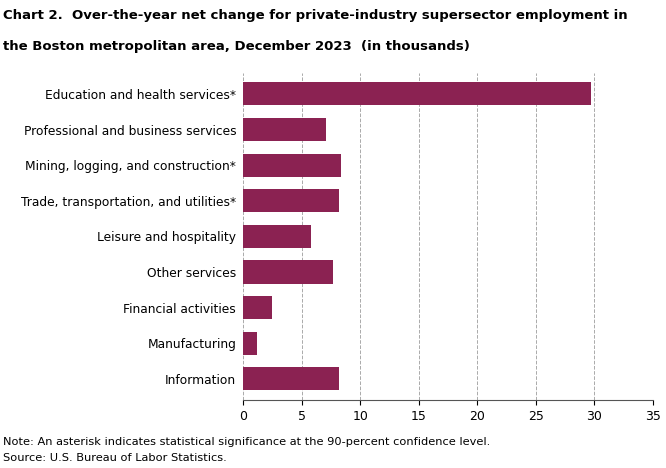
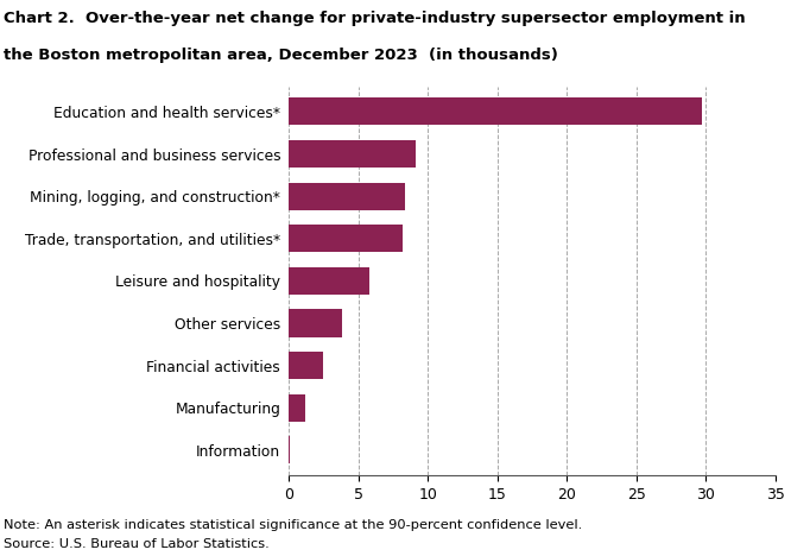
Professional and business services: 7.1 -> 9.1
Other services: 7.7 -> 3.8
Information: 8.2 -> 0.1
